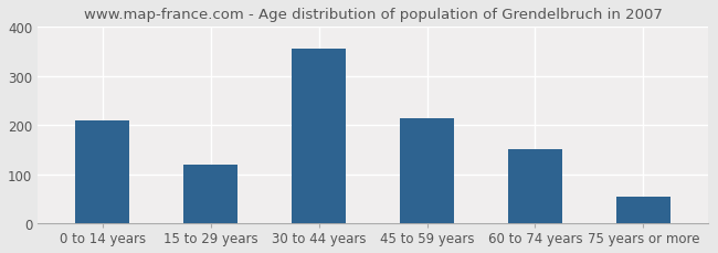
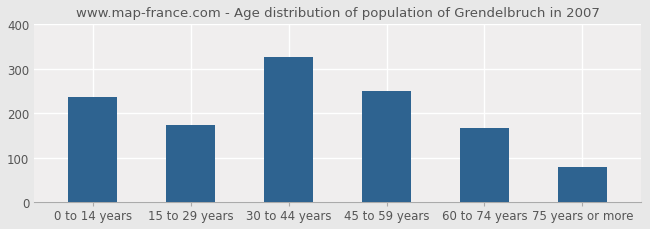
0 to 14 years: 210 -> 236
15 to 29 years: 120 -> 174
30 to 44 years: 355 -> 326
45 to 59 years: 215 -> 250
60 to 74 years: 150 -> 167
75 years or more: 55 -> 80
